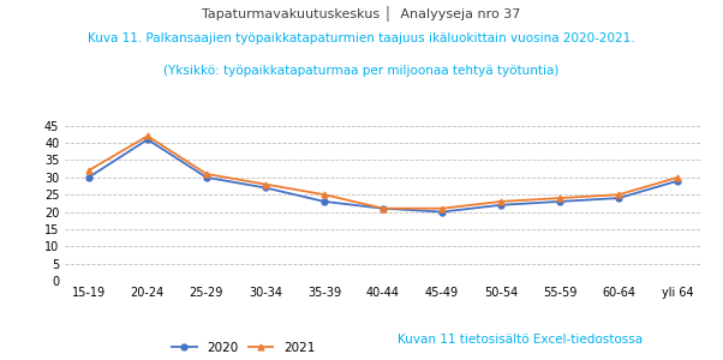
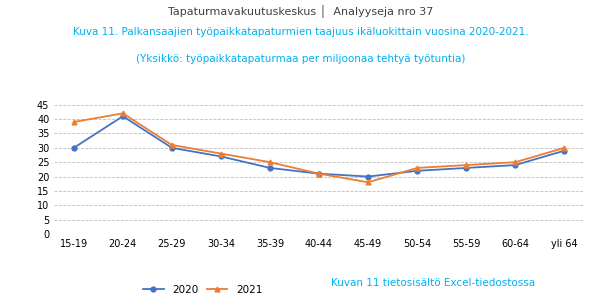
2021/15-19: 32 -> 39
2021/45-49: 21 -> 18
